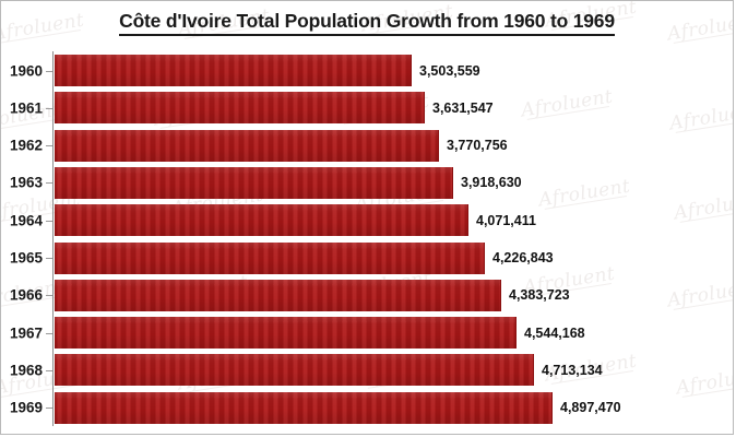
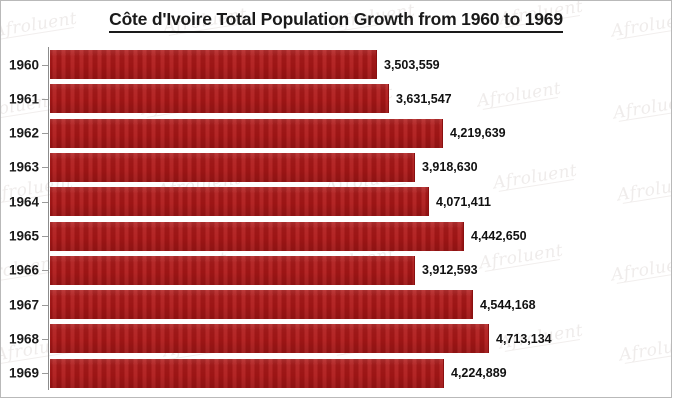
1962: 3,770,756 -> 4,219,639
1965: 4,226,843 -> 4,442,650
1966: 4,383,723 -> 3,912,593
1969: 4,897,470 -> 4,224,889
